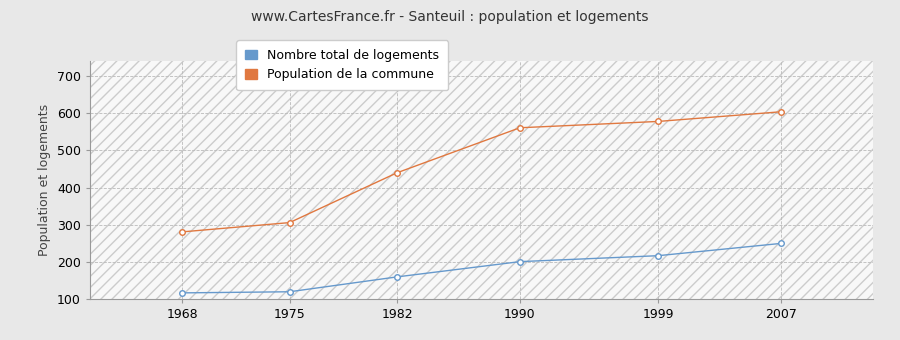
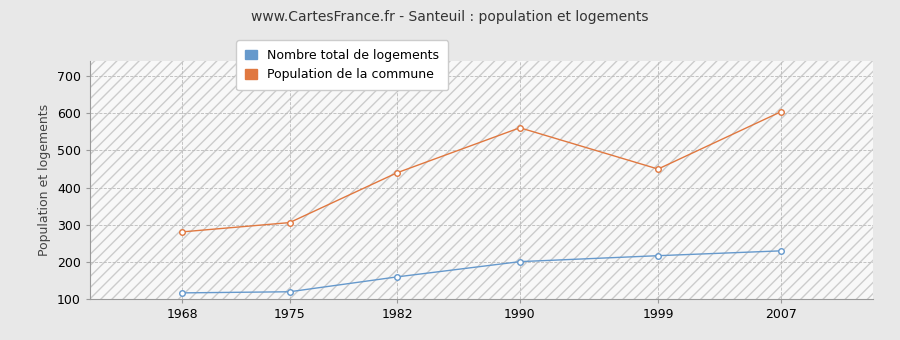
Population de la commune/1999: 578 -> 450
Nombre total de logements/2007: 250 -> 230
